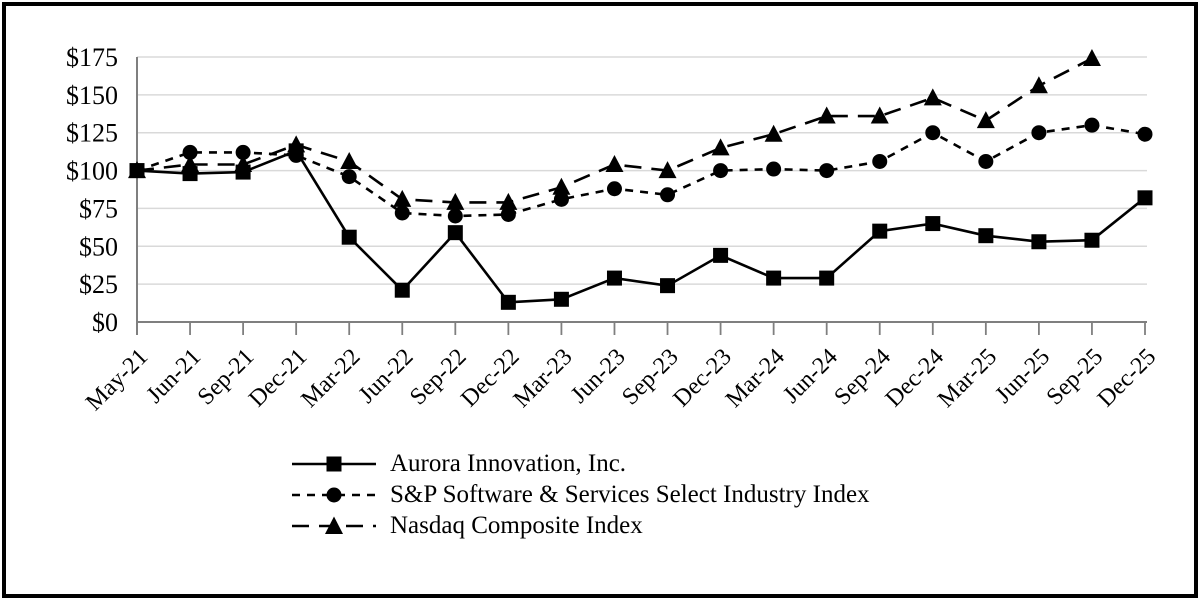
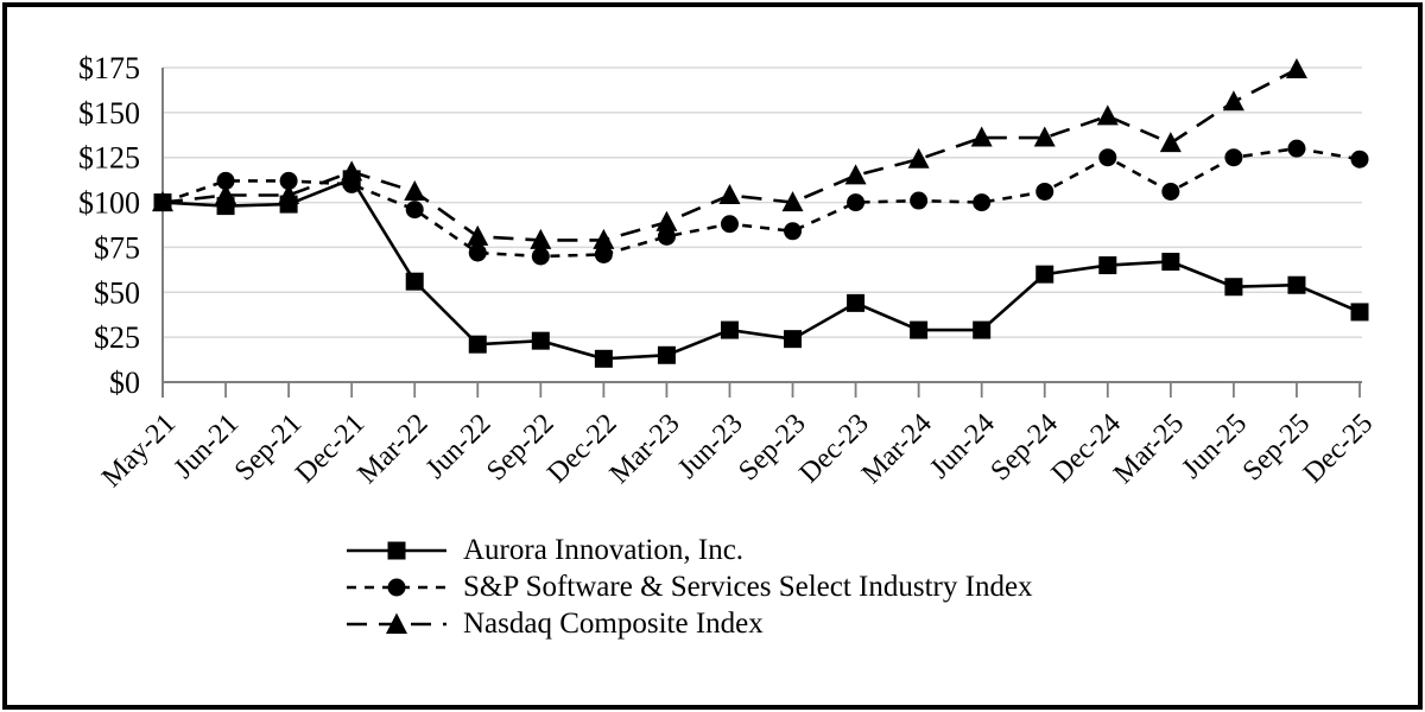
Aurora Innovation, Inc./Sep-22: $59 -> $23
Aurora Innovation, Inc./Mar-25: $57 -> $67
Aurora Innovation, Inc./Dec-25: $82 -> $39
